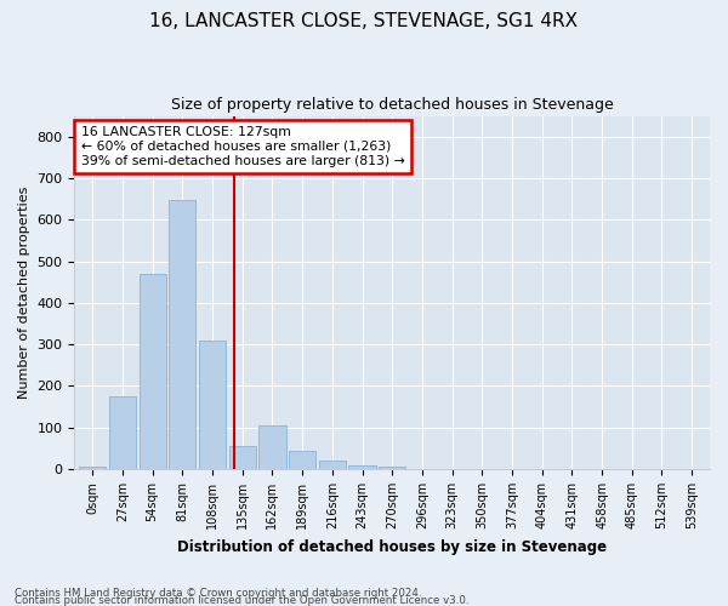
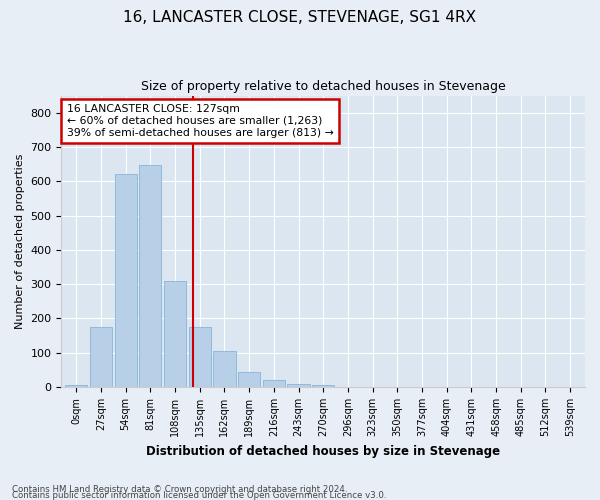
54sqm: 470 -> 620
135sqm: 55 -> 175
